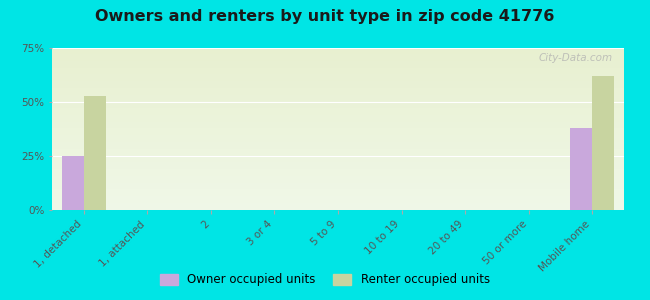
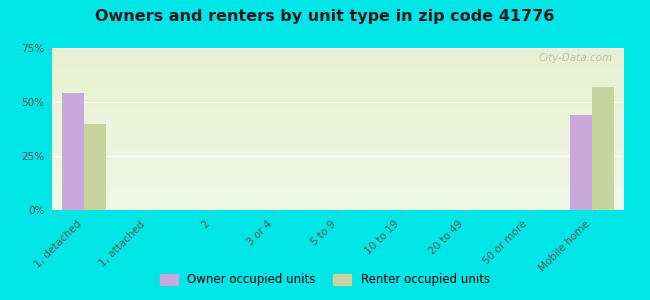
Owner occupied units/1, detached: 25% -> 54%
Renter occupied units/1, detached: 53% -> 40%
Owner occupied units/Mobile home: 38% -> 44%
Renter occupied units/Mobile home: 62% -> 57%
